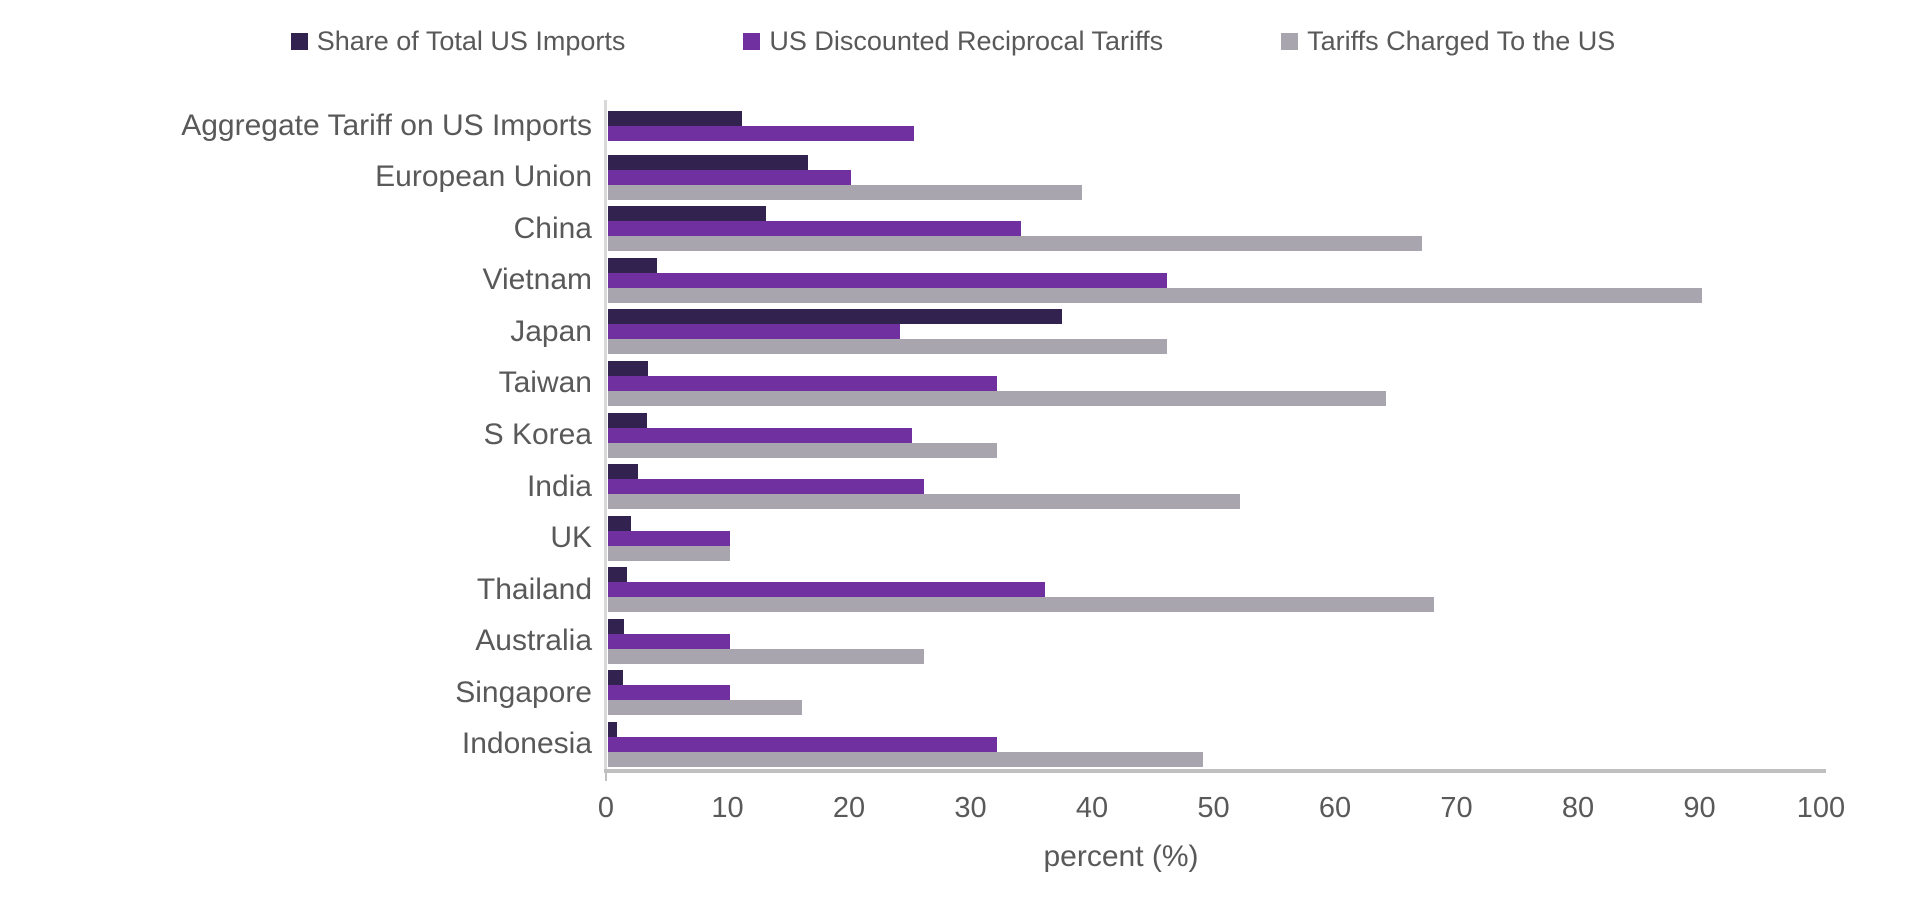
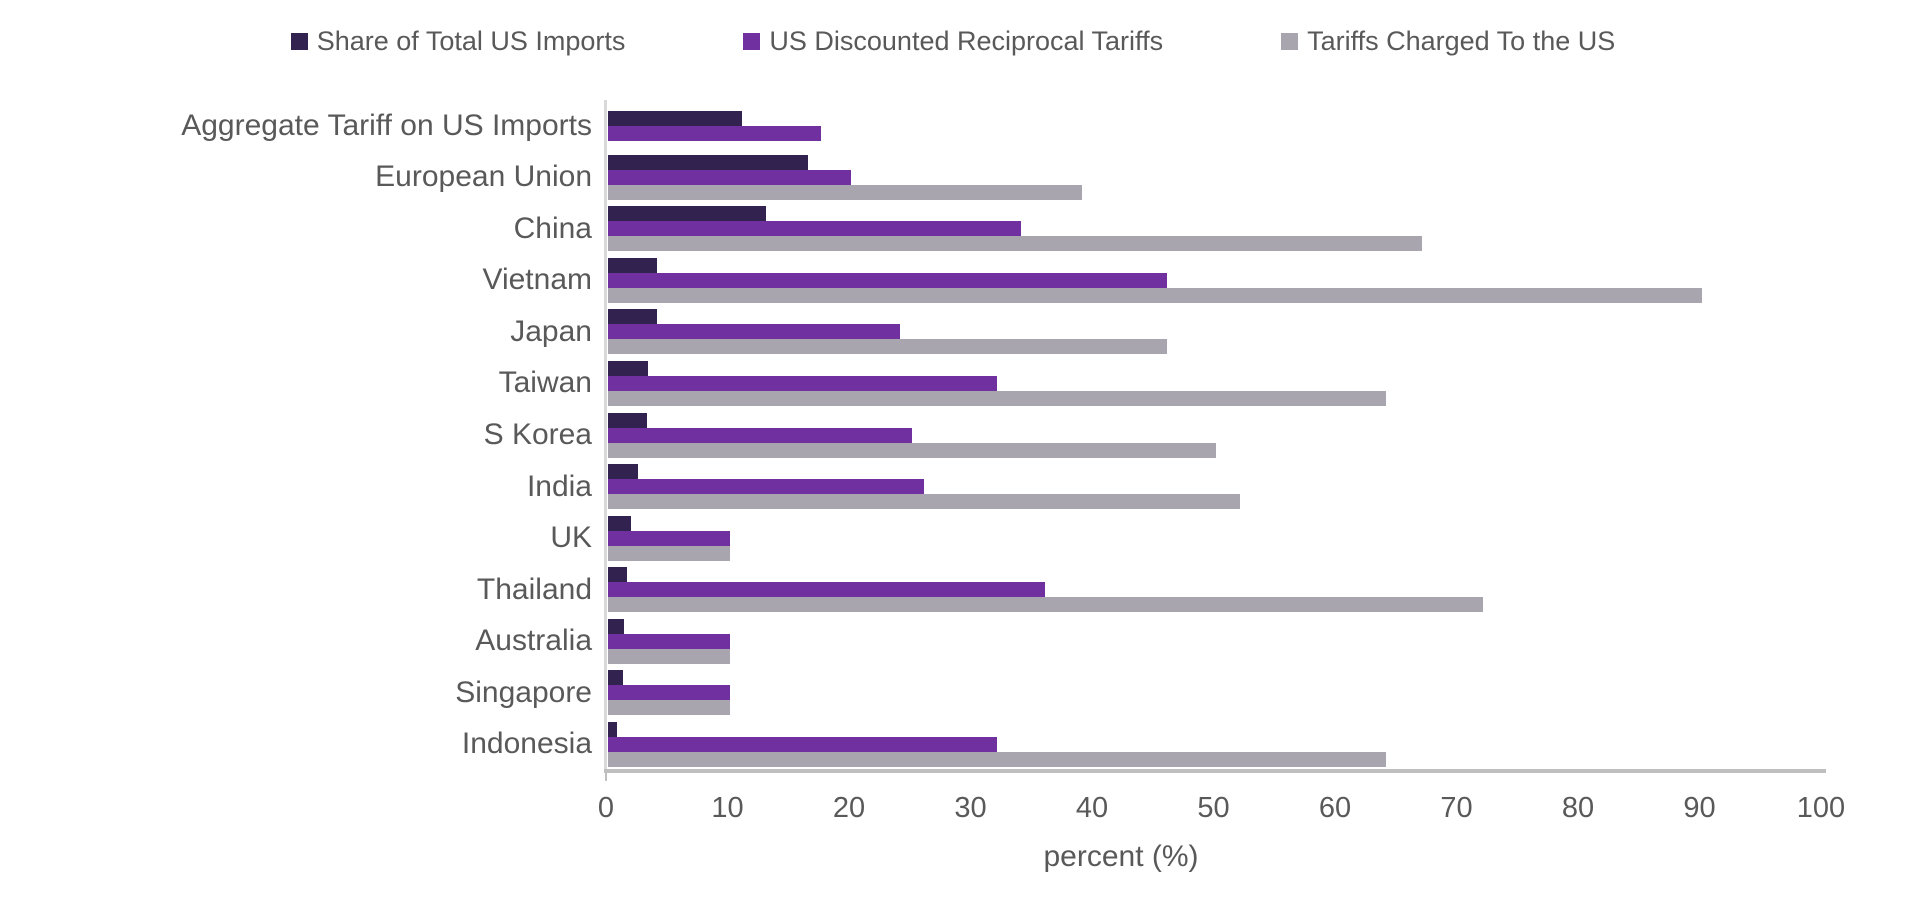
US Discounted Reciprocal Tariffs/Aggregate Tariff on US Imports: 25.2 -> 17.5
Share of Total US Imports/Japan: 37.4 -> 4.0
Tariffs Charged To the US/S Korea: 32 -> 50
Tariffs Charged To the US/Thailand: 68 -> 72
Tariffs Charged To the US/Australia: 26 -> 10
Tariffs Charged To the US/Singapore: 16 -> 10
Tariffs Charged To the US/Indonesia: 49 -> 64
